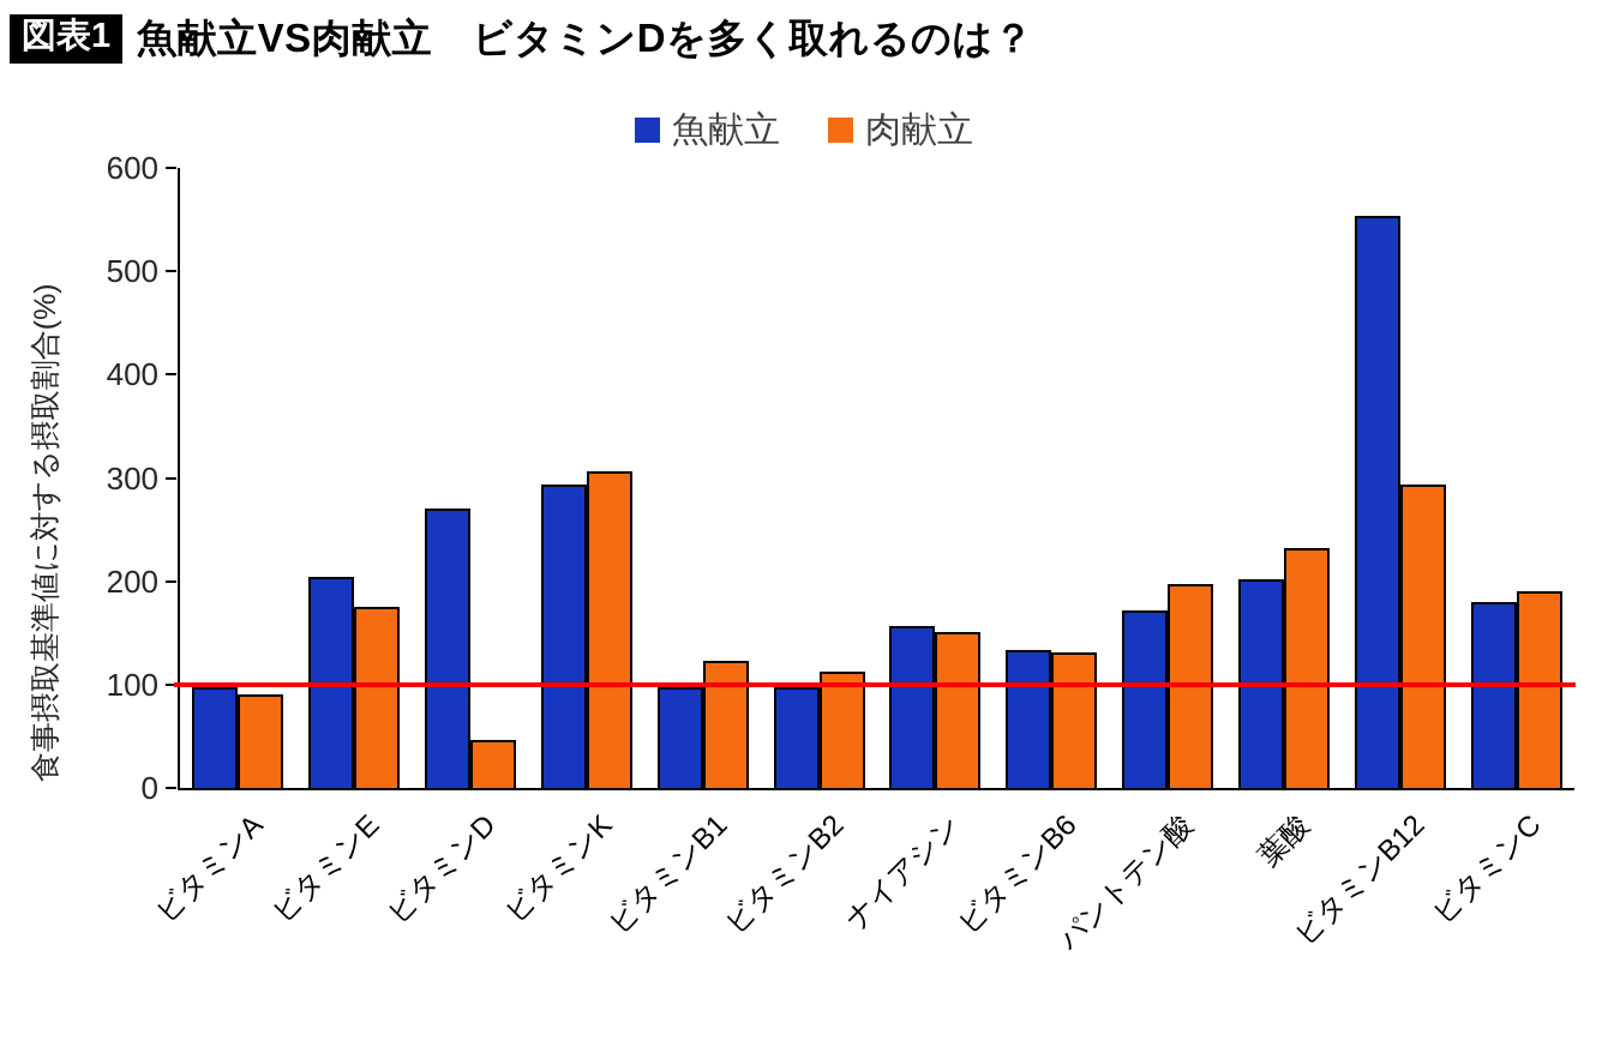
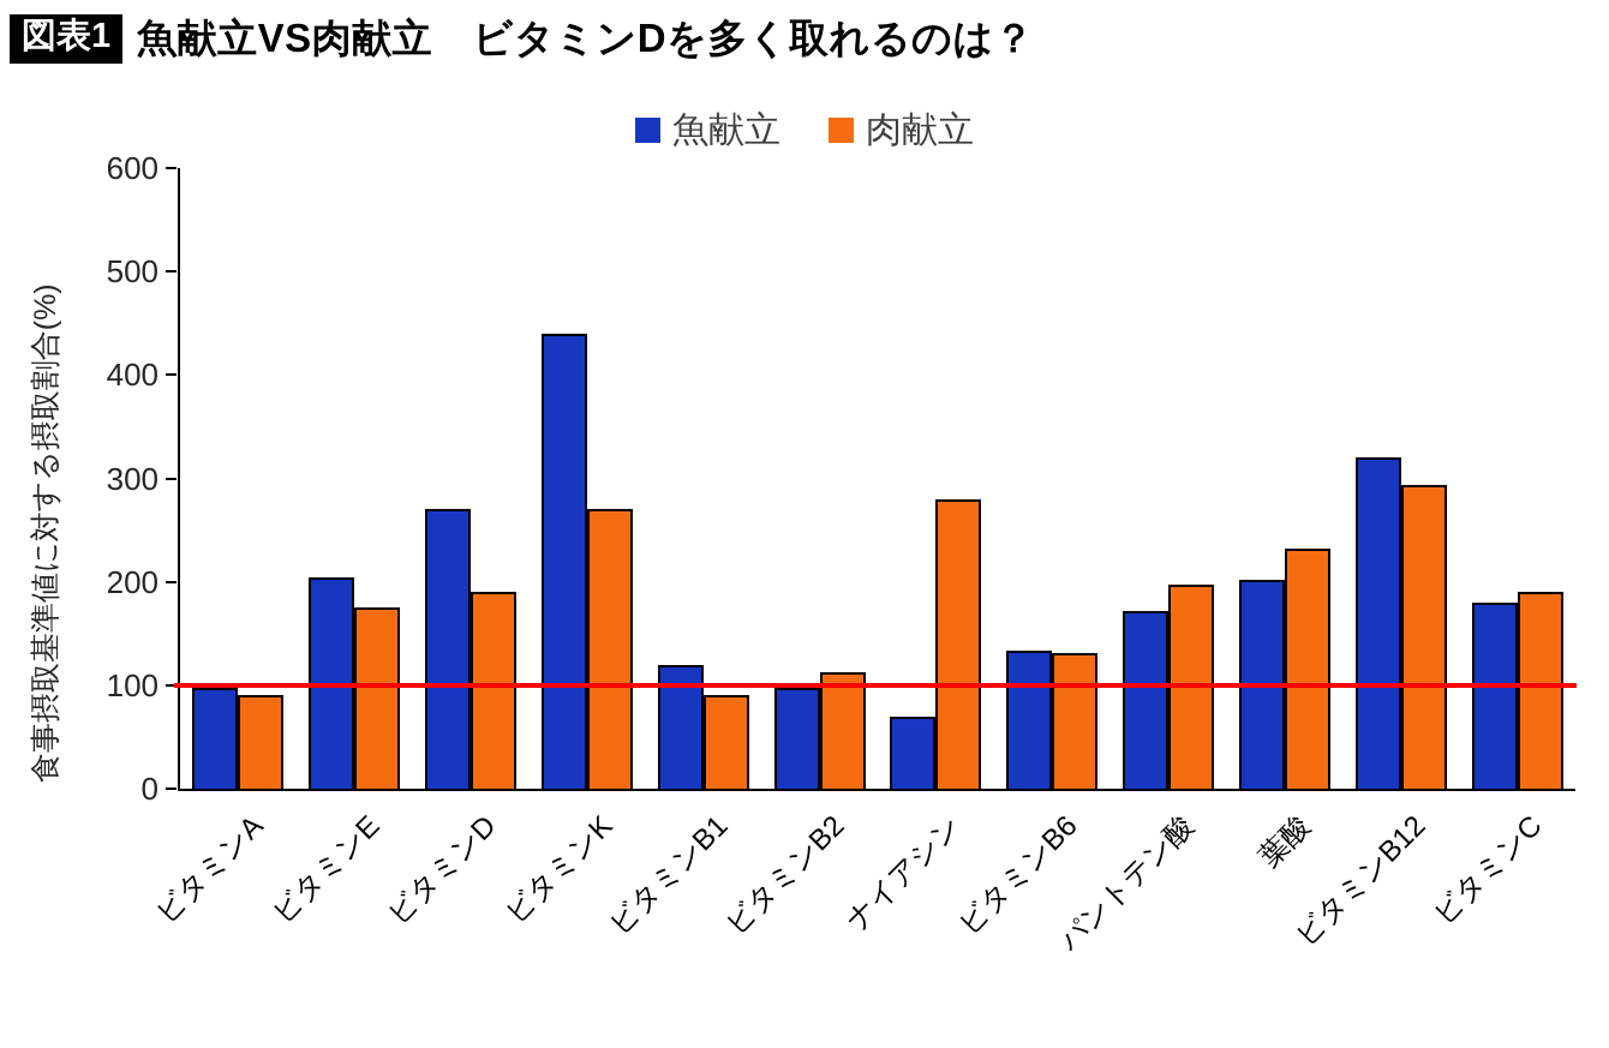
肉献立/ビタミンD: 50 -> 190
魚献立/ビタミンK: 290 -> 440
肉献立/ビタミンK: 310 -> 270
魚献立/ビタミンB1: 100 -> 120
肉献立/ビタミンB1: 120 -> 90
魚献立/ナイアシン: 160 -> 70
肉献立/ナイアシン: 150 -> 280
魚献立/ビタミンB12: 550 -> 320
